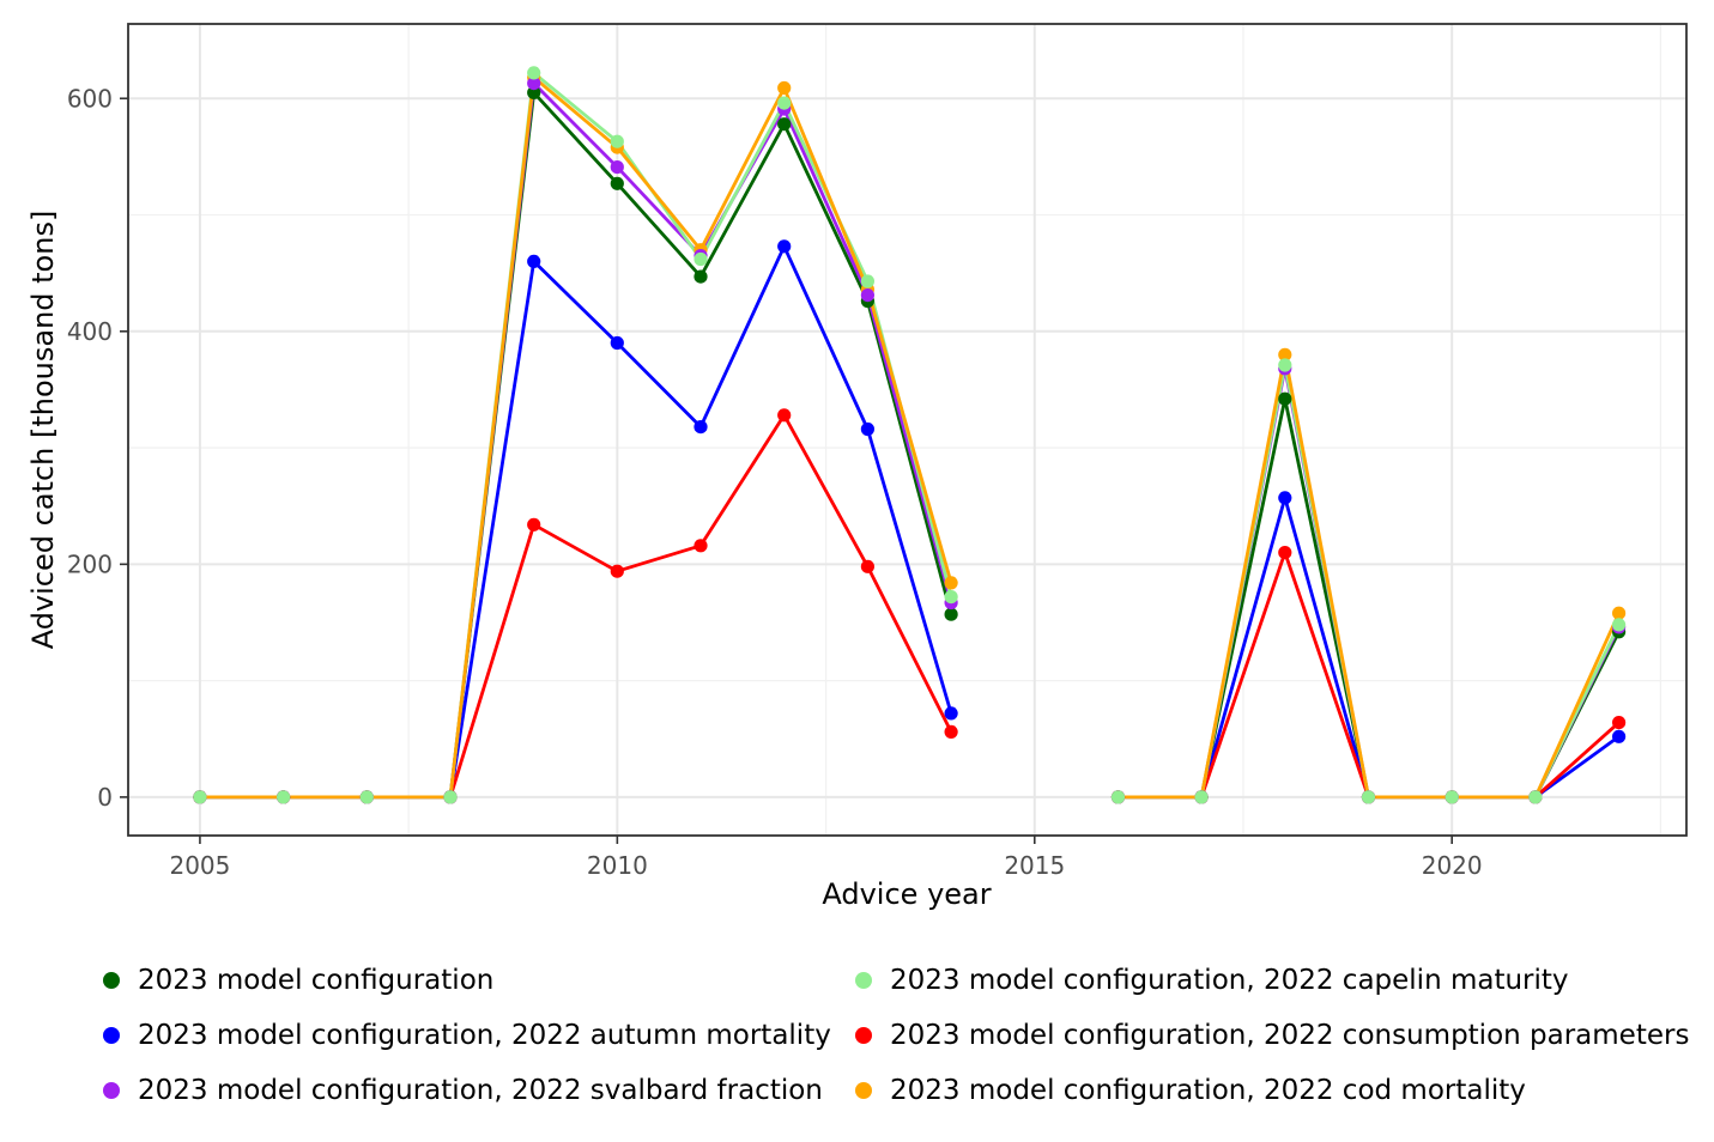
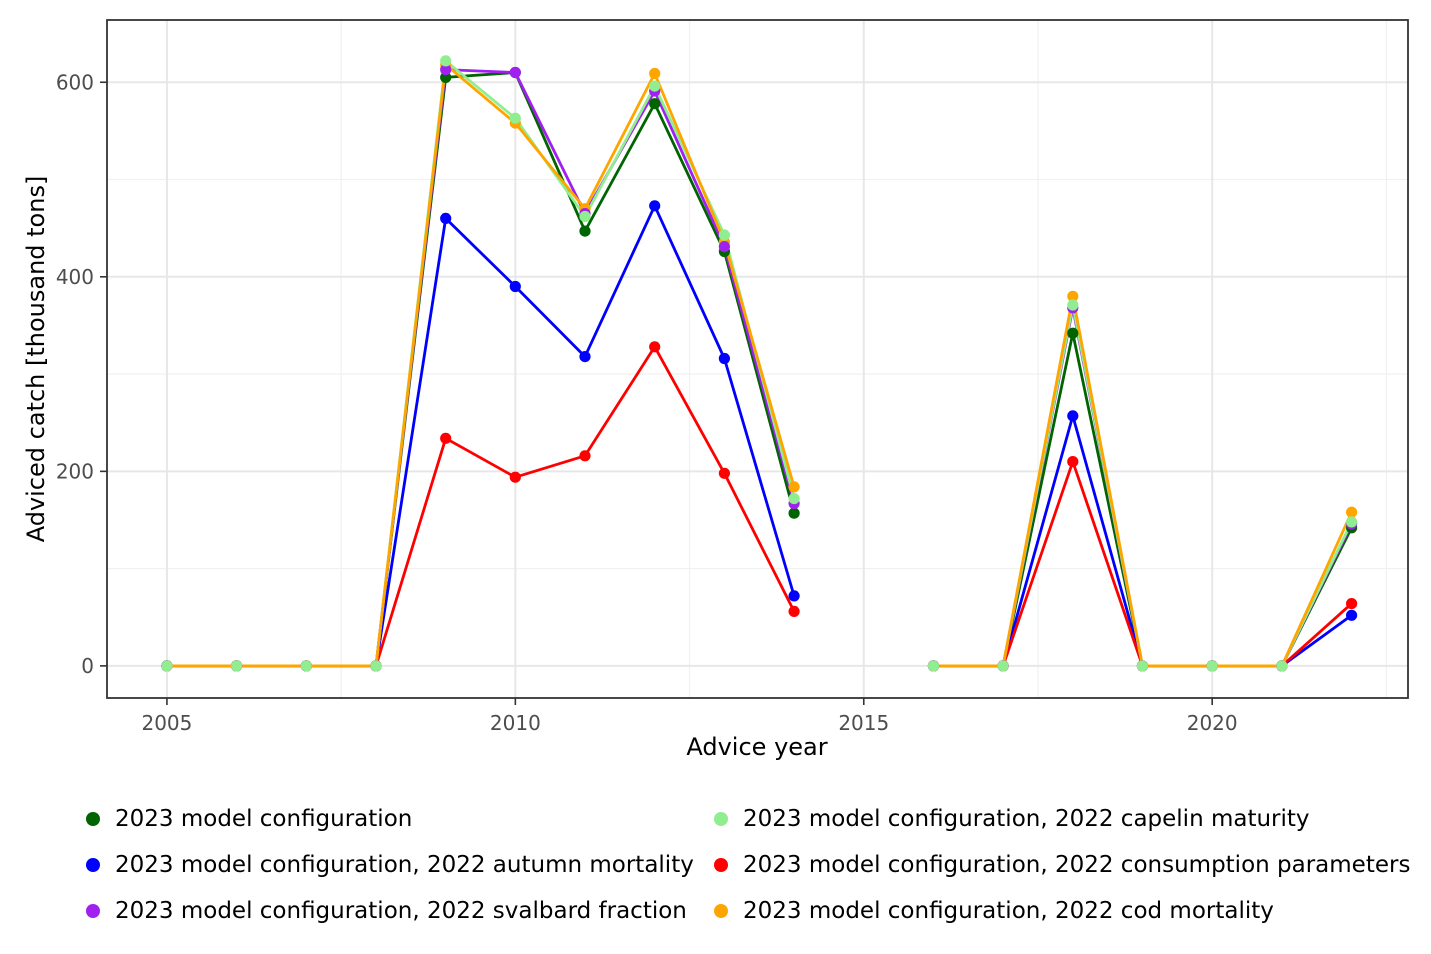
2023 model configuration/2010: 530 -> 610
2023 model configuration, 2022 svalbard fraction/2010: 540 -> 610
